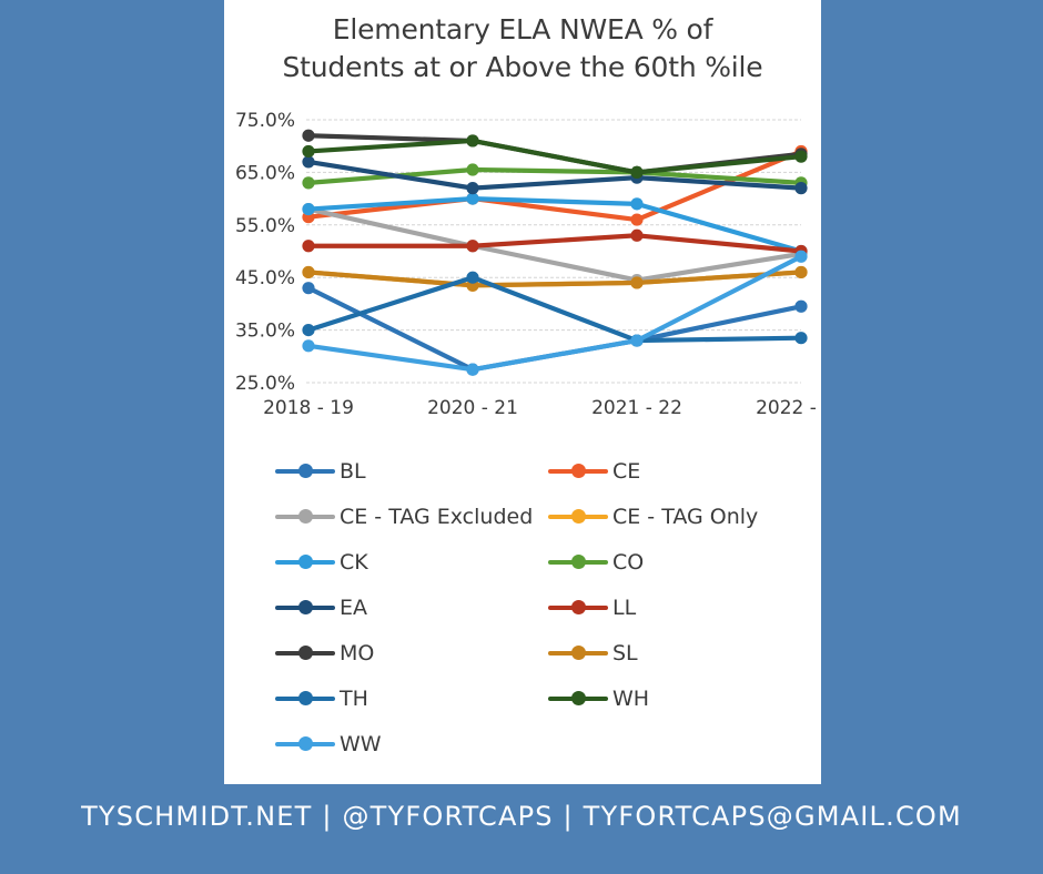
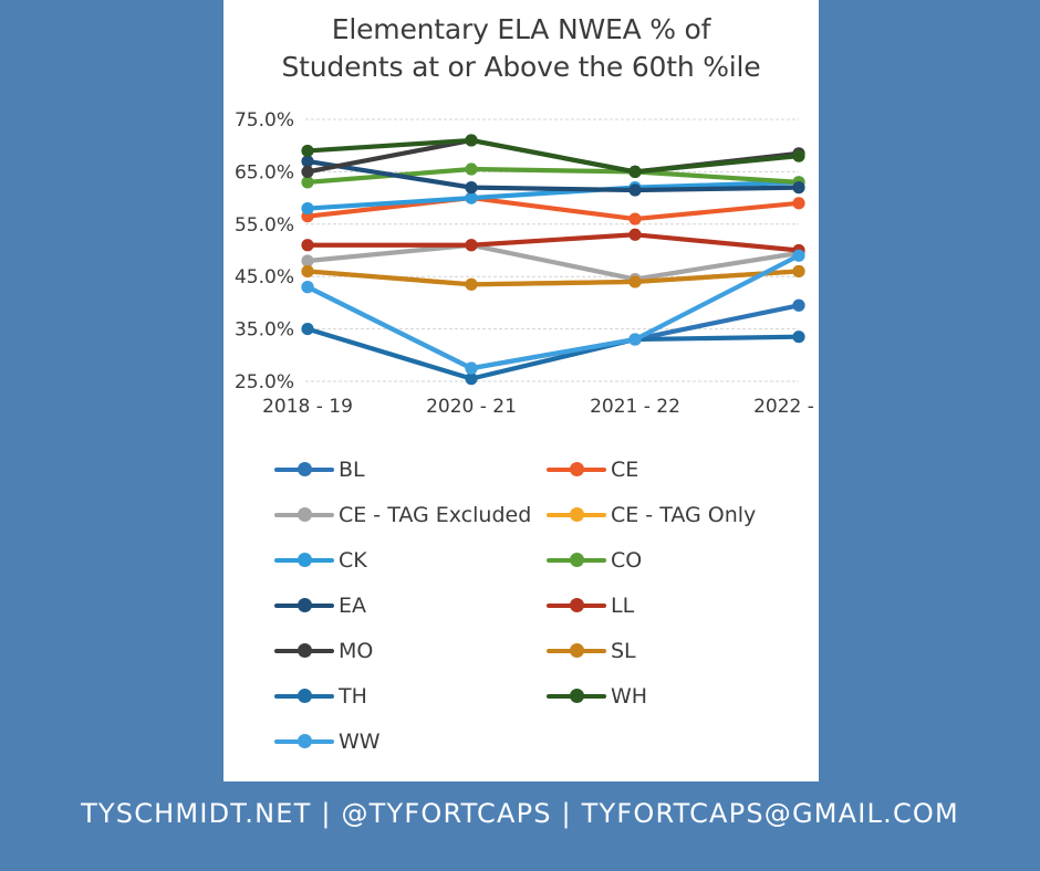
CE - TAG Excluded/2018 - 19: 58% -> 48%
MO/2018 - 19: 72% -> 65%
WW/2018 - 19: 32% -> 43%
TH/2020 - 21: 45% -> 26%
CK/2021 - 22: 59% -> 62%
EA/2021 - 22: 64% -> 62%
CE/2022 - 23: 69% -> 59%
CK/2022 - 23: 50% -> 63%
